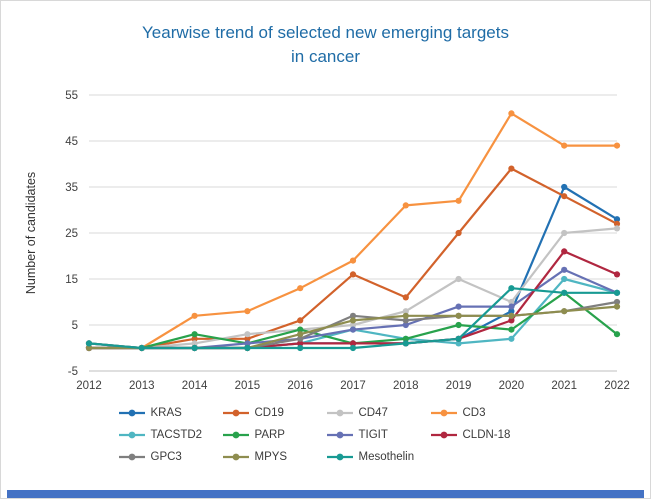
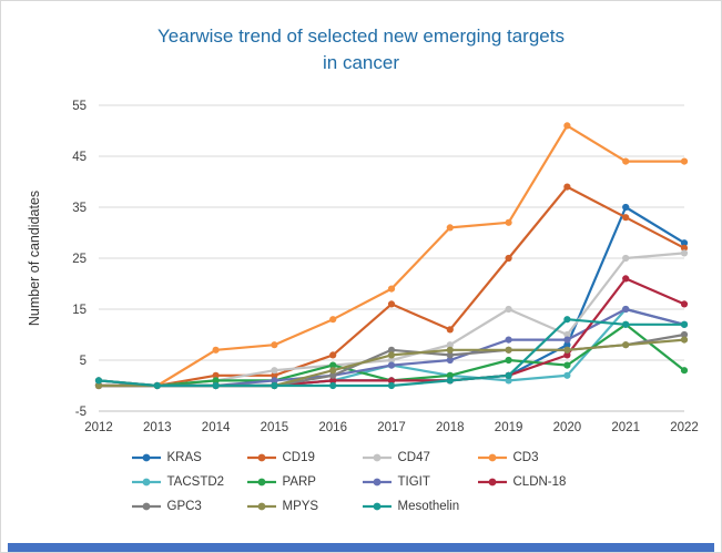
PARP/2014: 3 -> 1
TIGIT/2021: 17 -> 15
